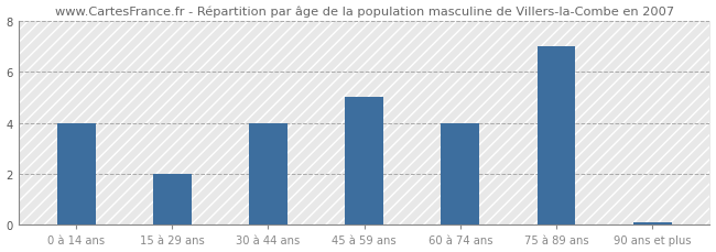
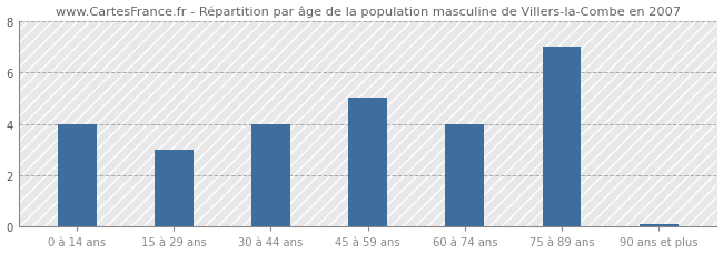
15 à 29 ans: 2.0 -> 3.0
